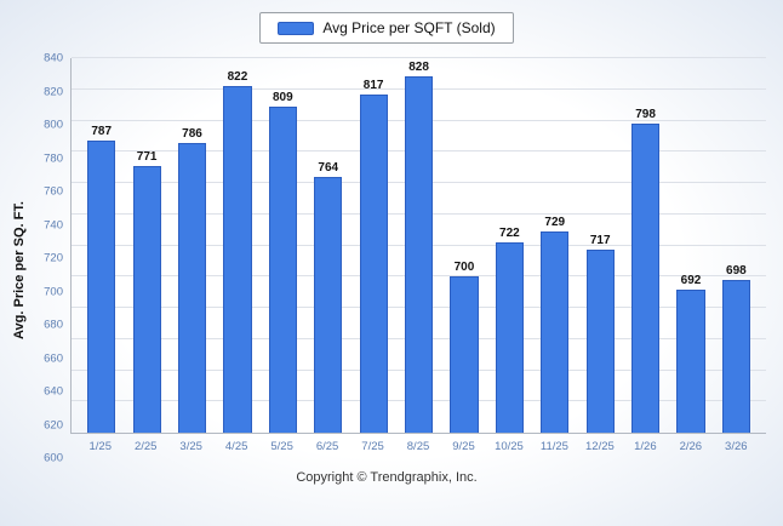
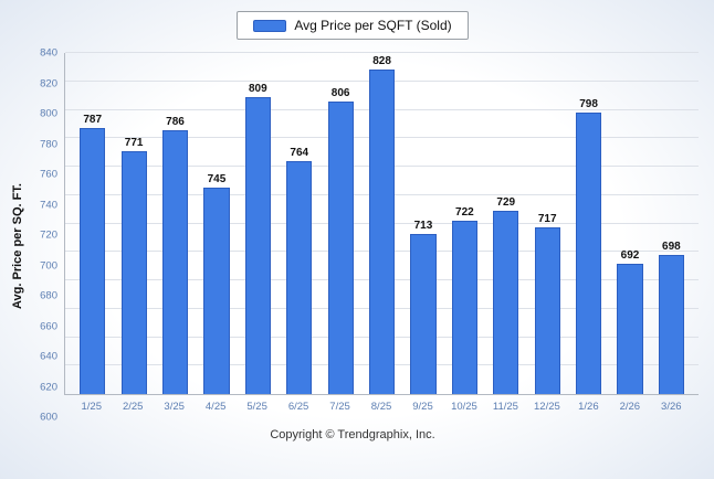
4/25: 822 -> 745
7/25: 817 -> 806
9/25: 700 -> 713
